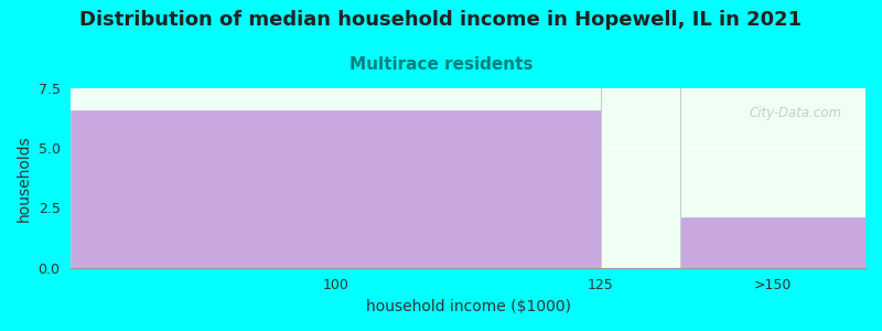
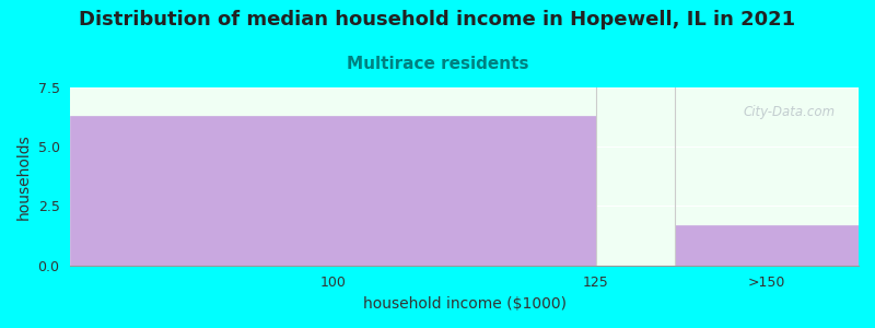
100: 6.6 -> 6.3
>150: 2.1 -> 1.7
